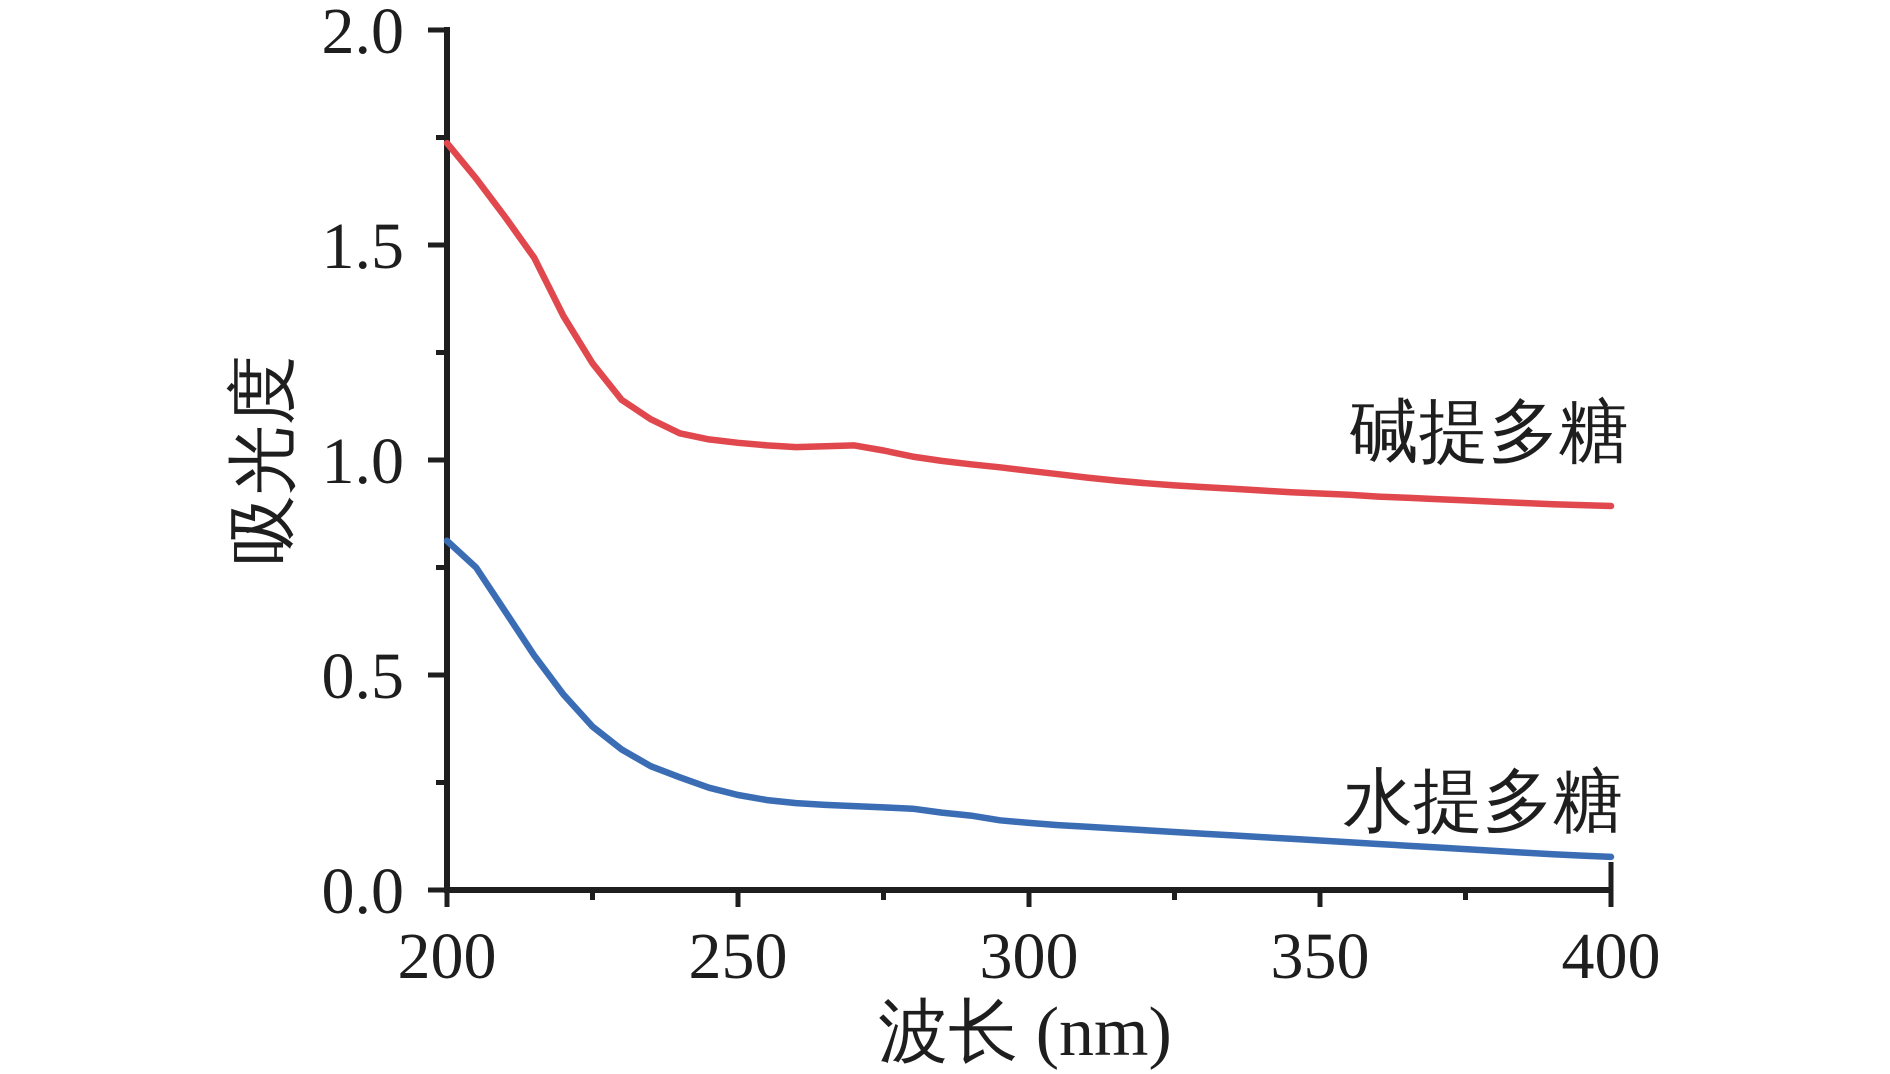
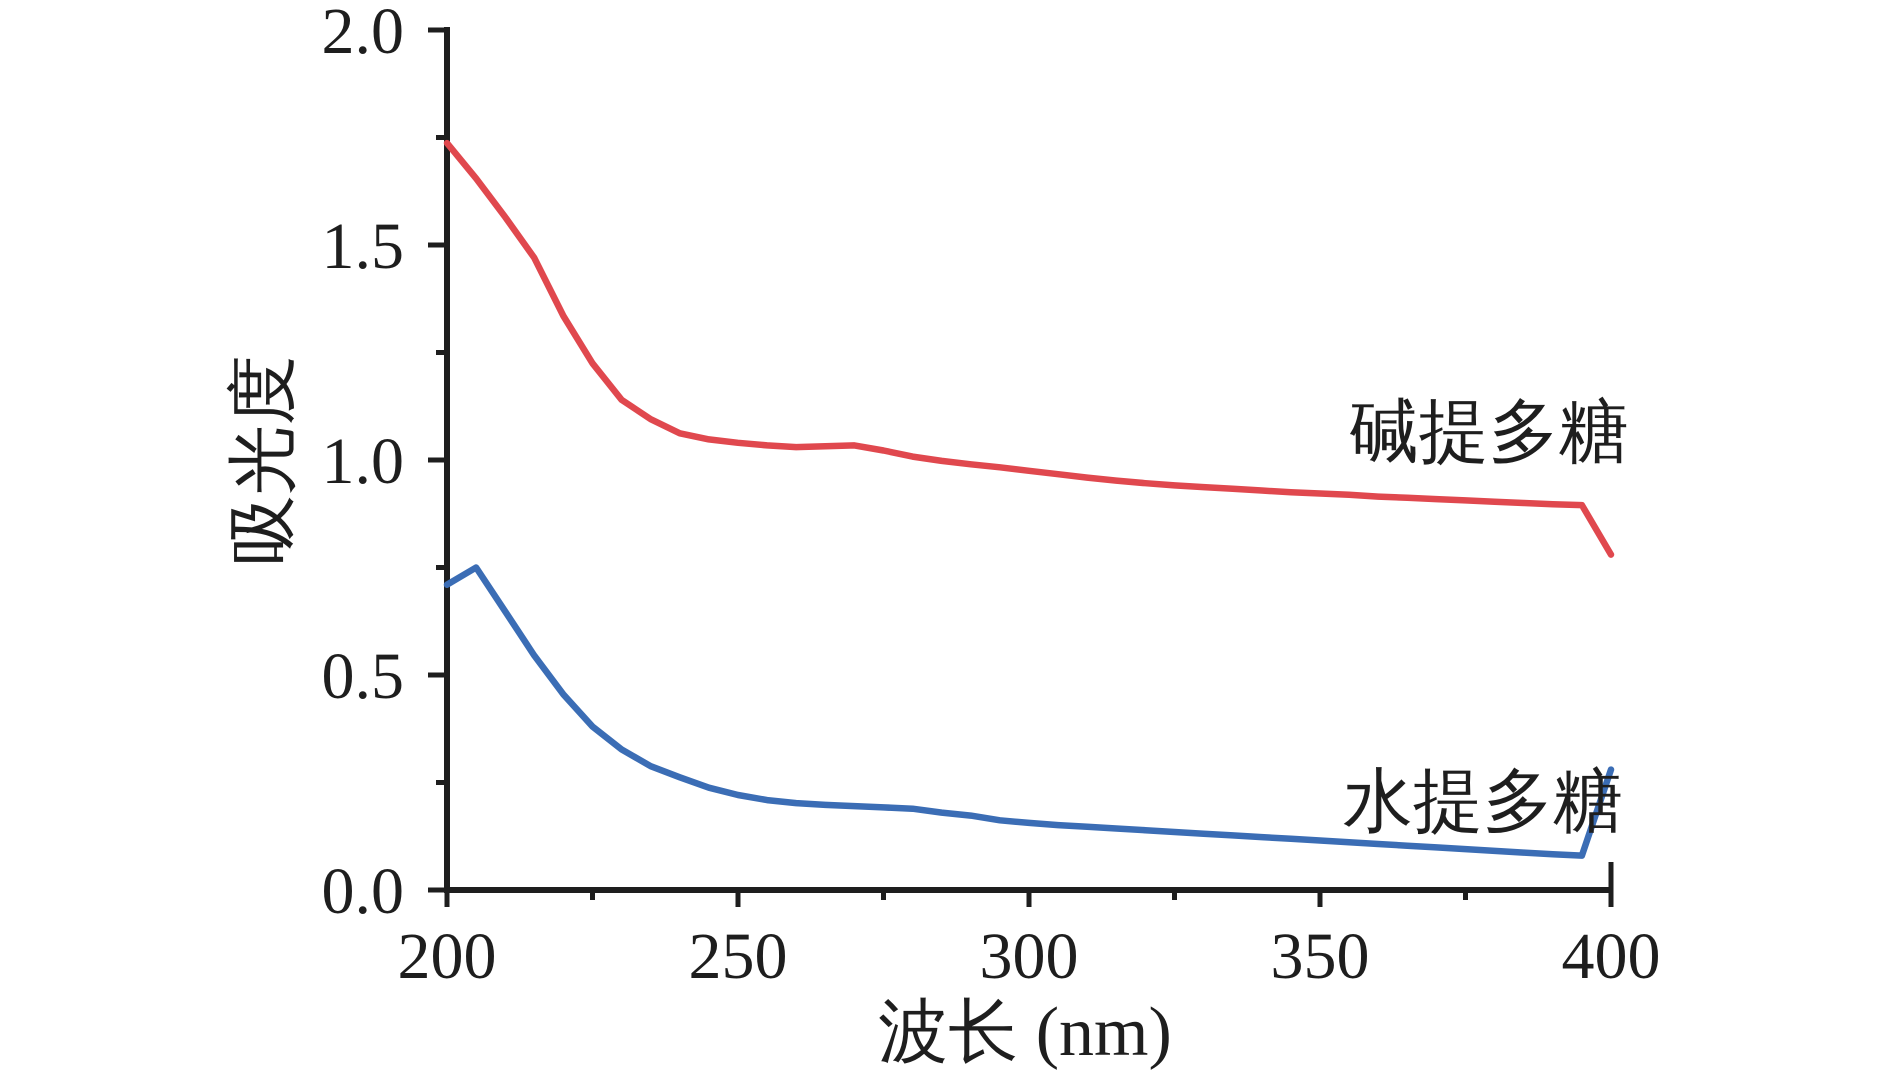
水提多糖/200: 0.81 -> 0.71
碱提多糖/400: 0.89 -> 0.78
水提多糖/400: 0.08 -> 0.28
